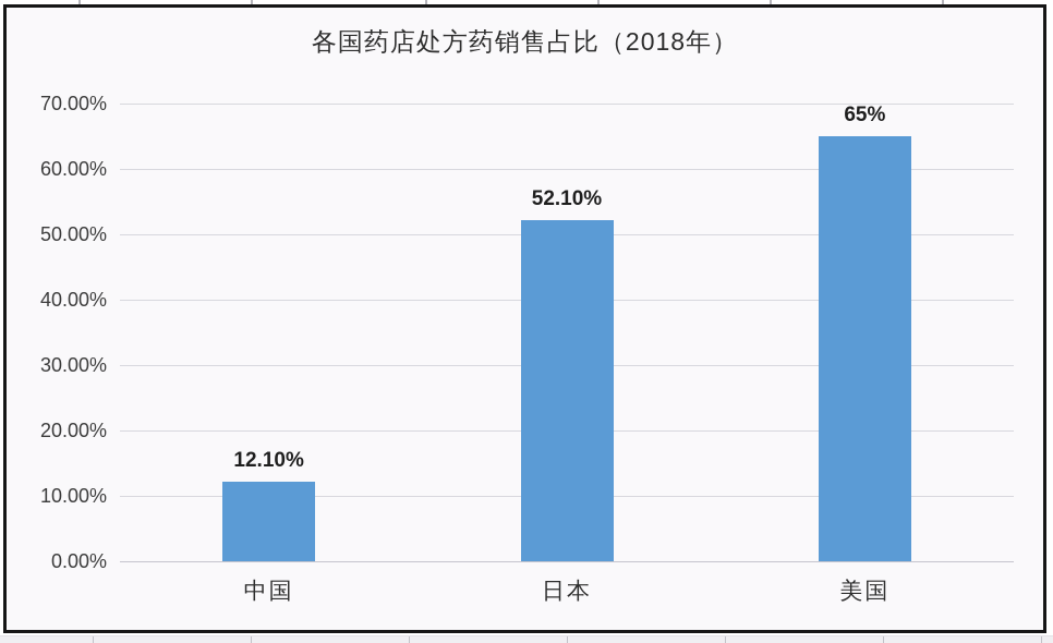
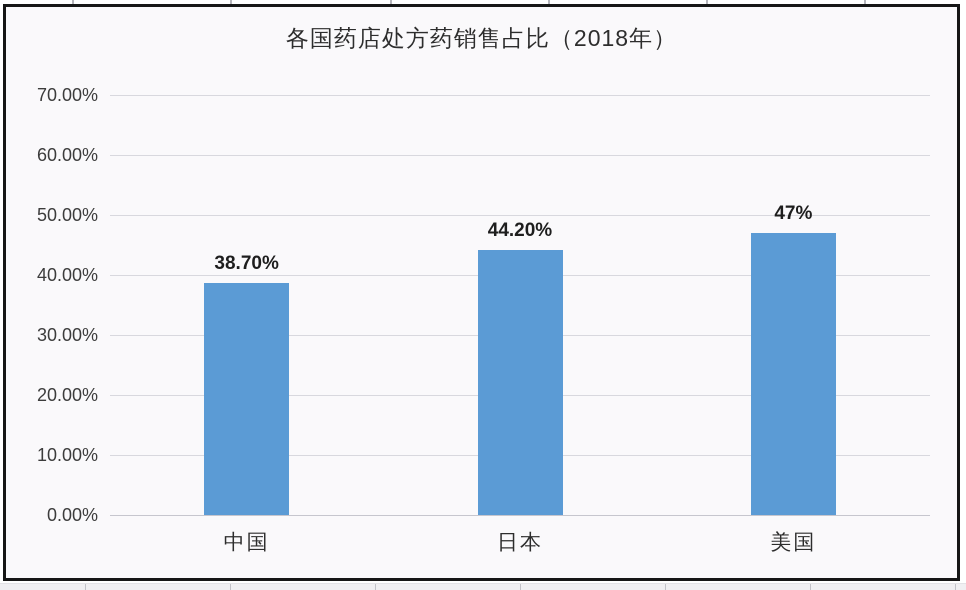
中国: 12.10% -> 38.70%
日本: 52.10% -> 44.20%
美国: 65% -> 47%
